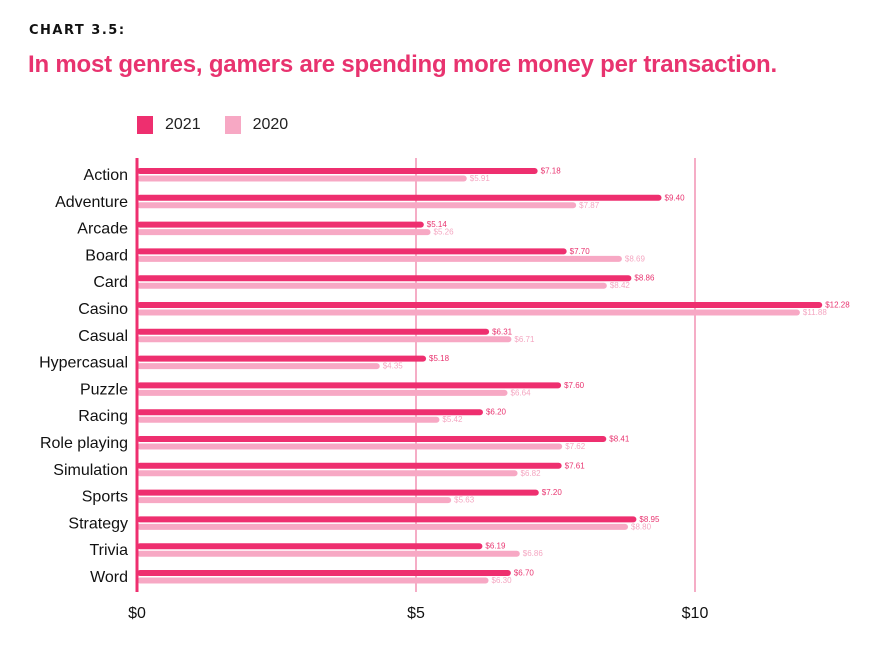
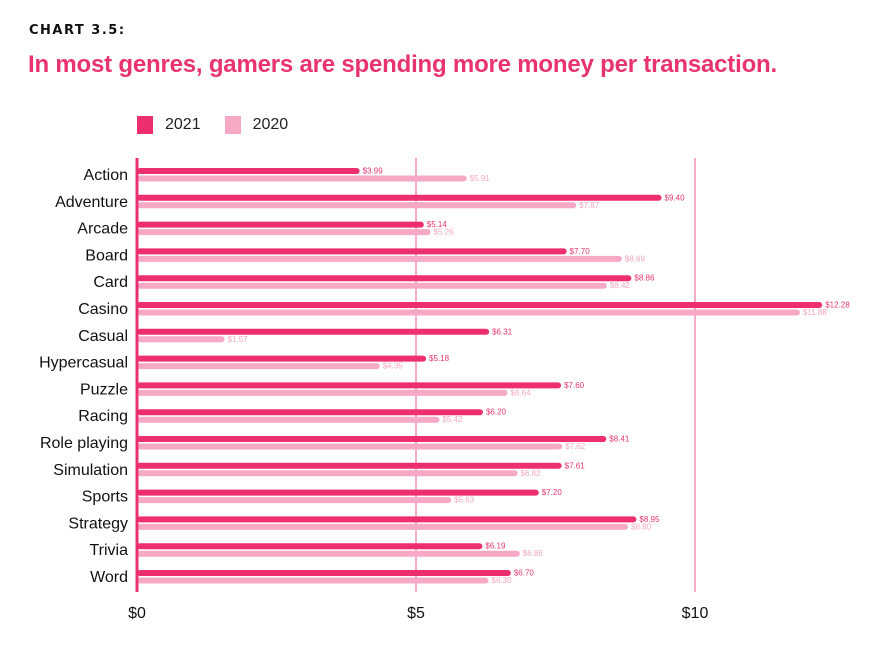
2021/Action: $7.18 -> $3.99
2020/Casual: $6.71 -> $1.57
